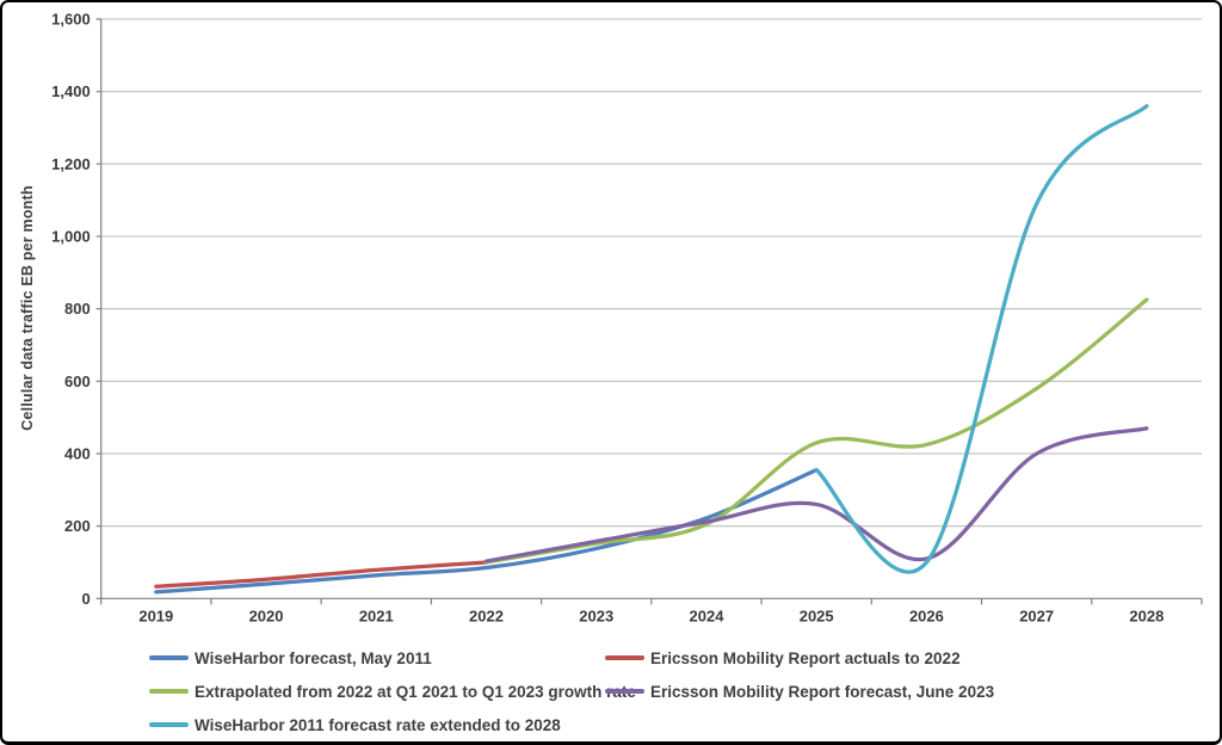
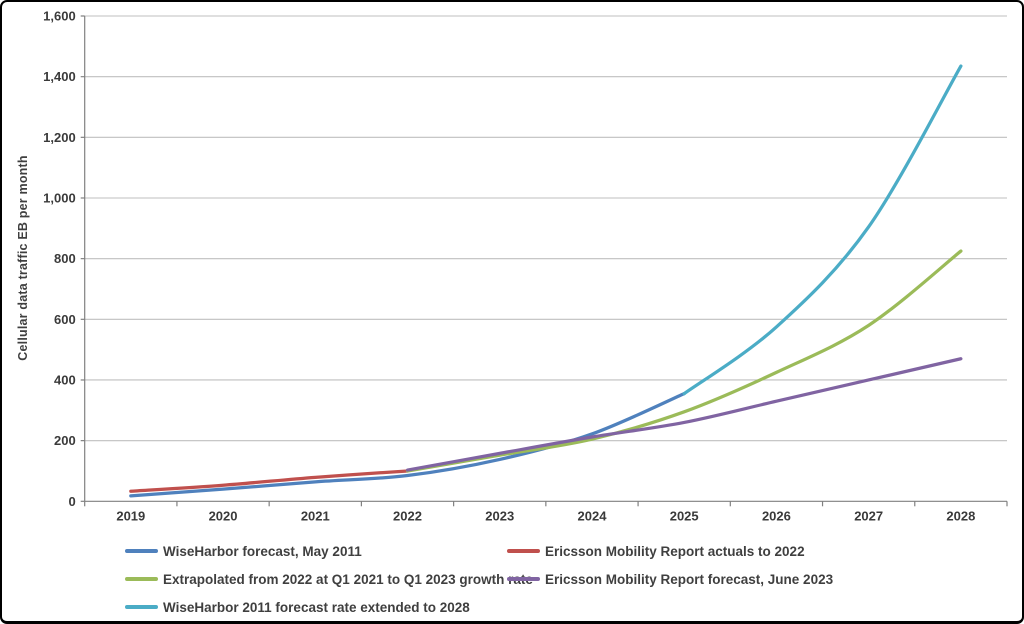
Extrapolated from 2022 at Q1 2021 to Q1 2023 growth rate/2025: 430 -> 300
Ericsson Mobility Report forecast, June 2023/2026: 110 -> 330
WiseHarbor 2011 forecast rate extended to 2028/2026: 100 -> 580
WiseHarbor 2011 forecast rate extended to 2028/2027: 1090 -> 900
WiseHarbor 2011 forecast rate extended to 2028/2028: 1360 -> 1440
